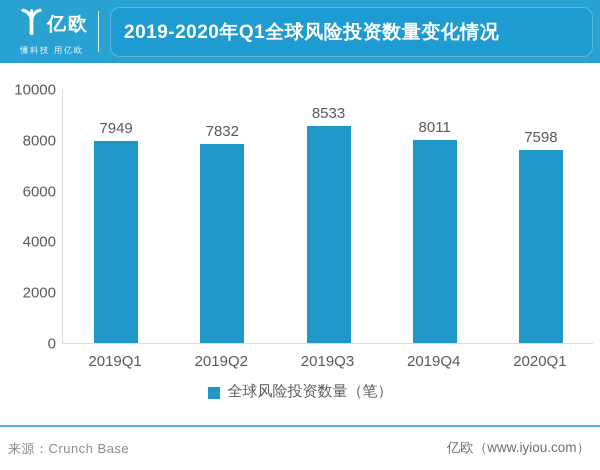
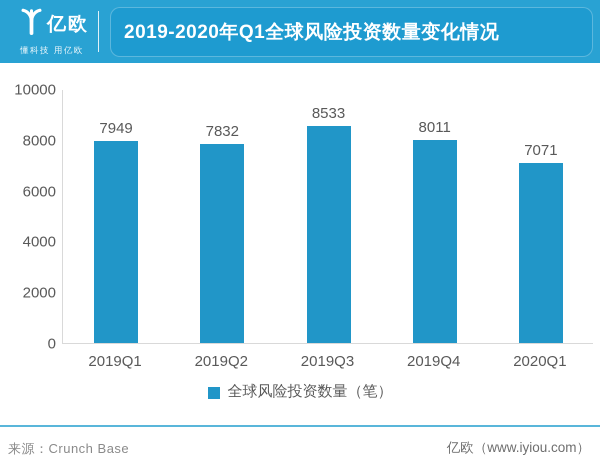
2020Q1: 7598 -> 7071
